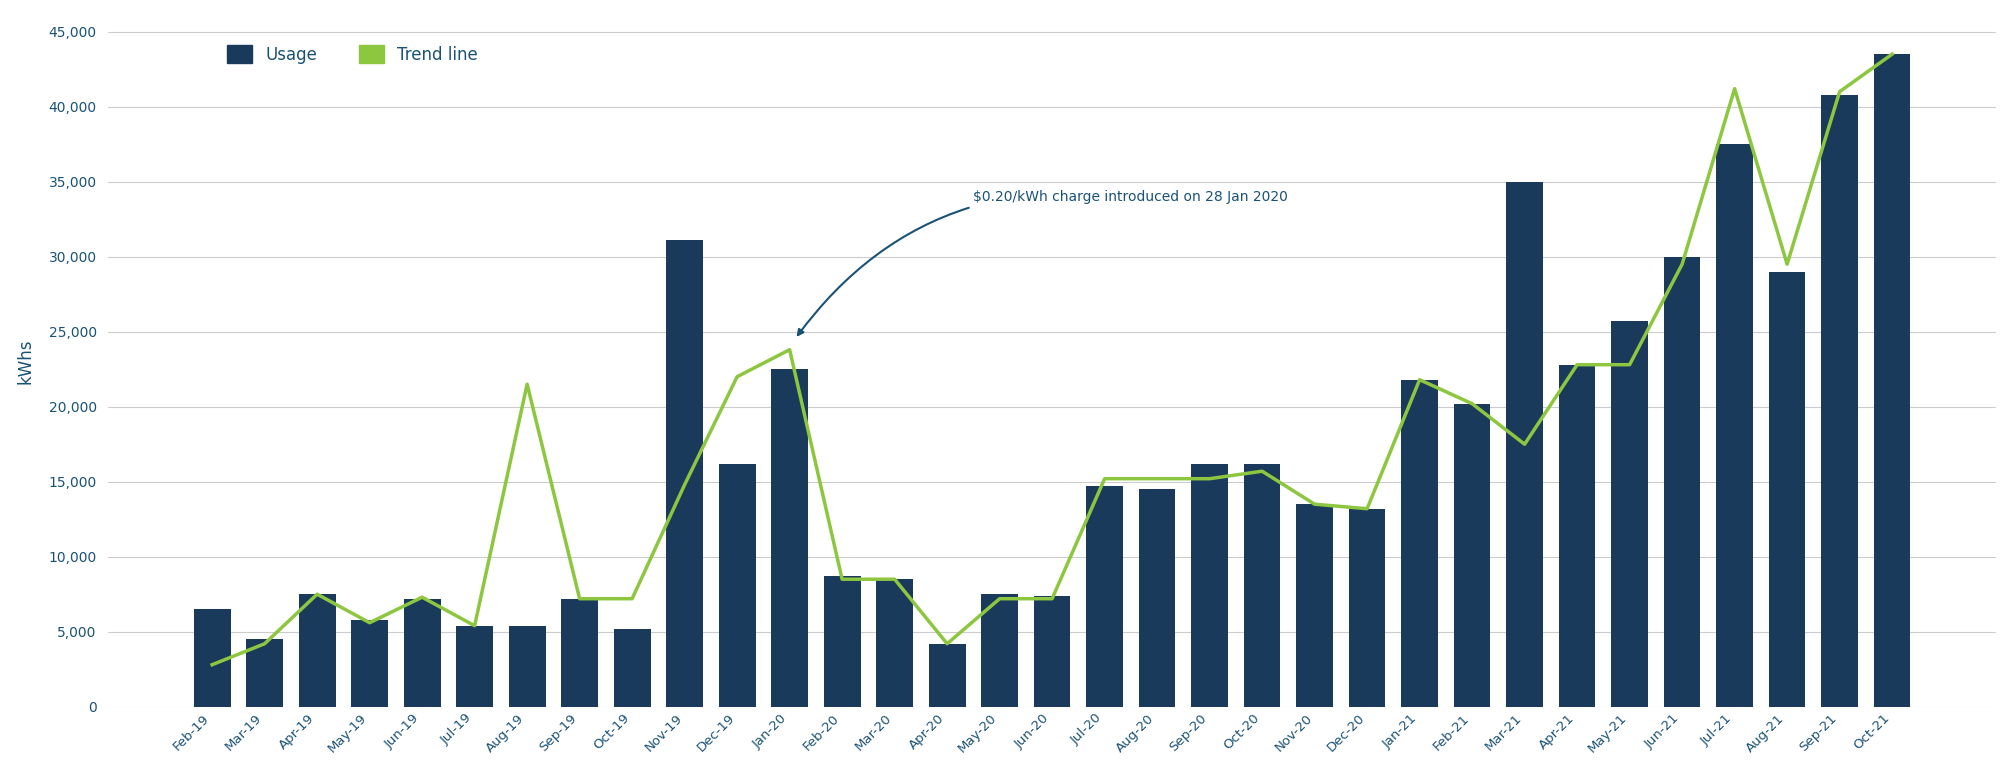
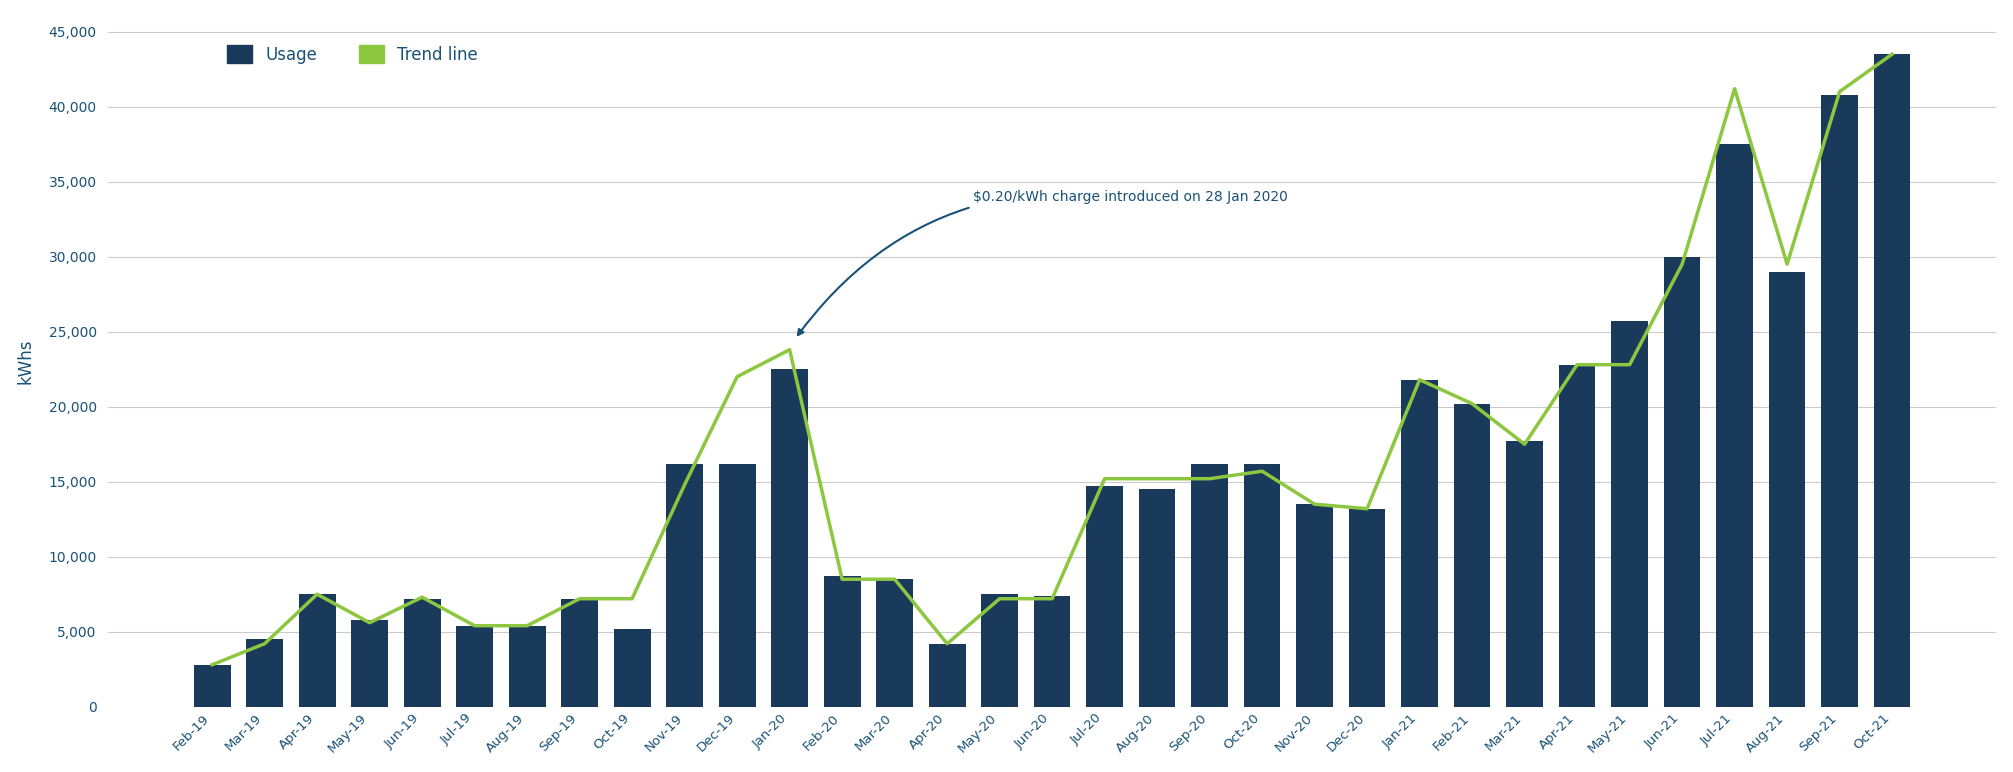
Usage/Feb-19: 6,500 -> 2,800
Trend line/Aug-19: 21,500 -> 5,400
Usage/Nov-19: 31,100 -> 16,200
Usage/Mar-21: 35,000 -> 17,700
